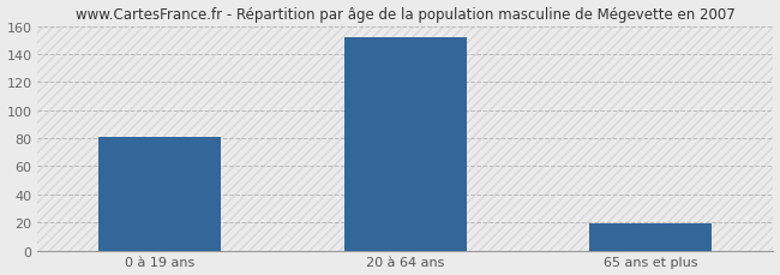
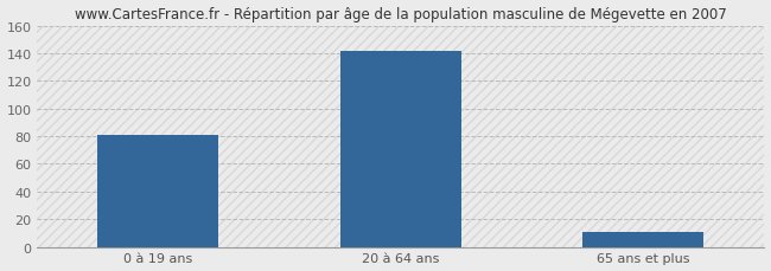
20 à 64 ans: 152 -> 142
65 ans et plus: 19 -> 11
